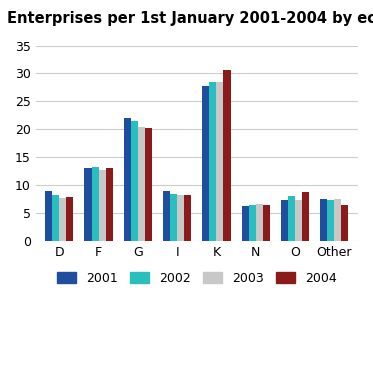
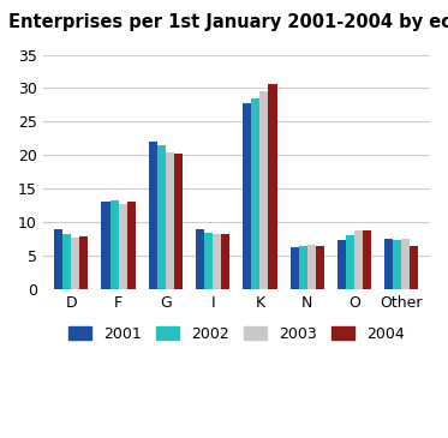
2003/K: 28.4 -> 29.6
2003/O: 7.4 -> 8.7
